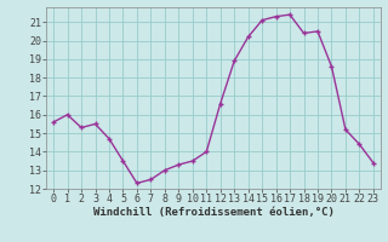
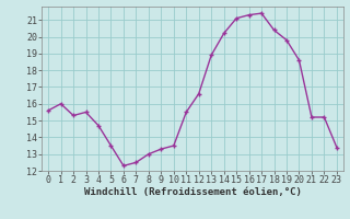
11: 14.0 -> 15.5
19: 20.5 -> 19.8
22: 14.4 -> 15.2
